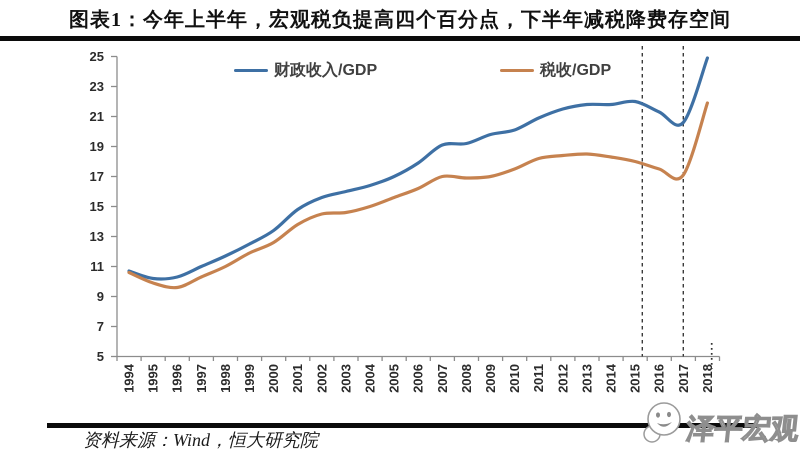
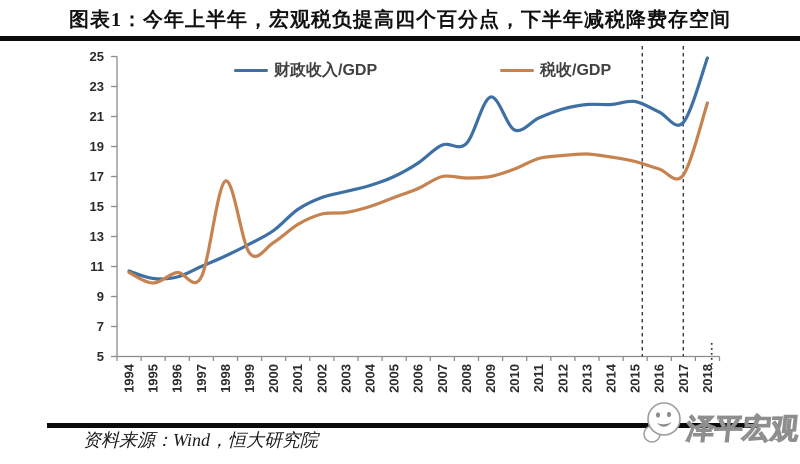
税收/GDP/1996: 9.6 -> 10.6
税收/GDP/1998: 11.0 -> 16.7
财政收入/GDP/2009: 19.8 -> 22.3
